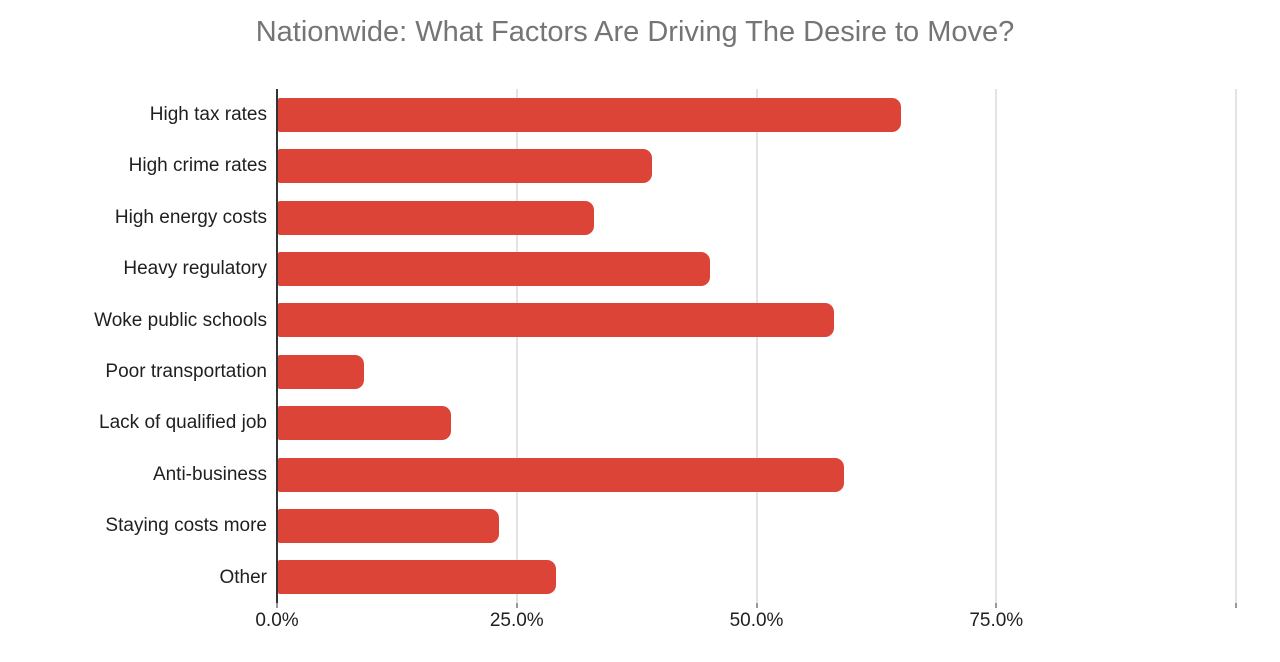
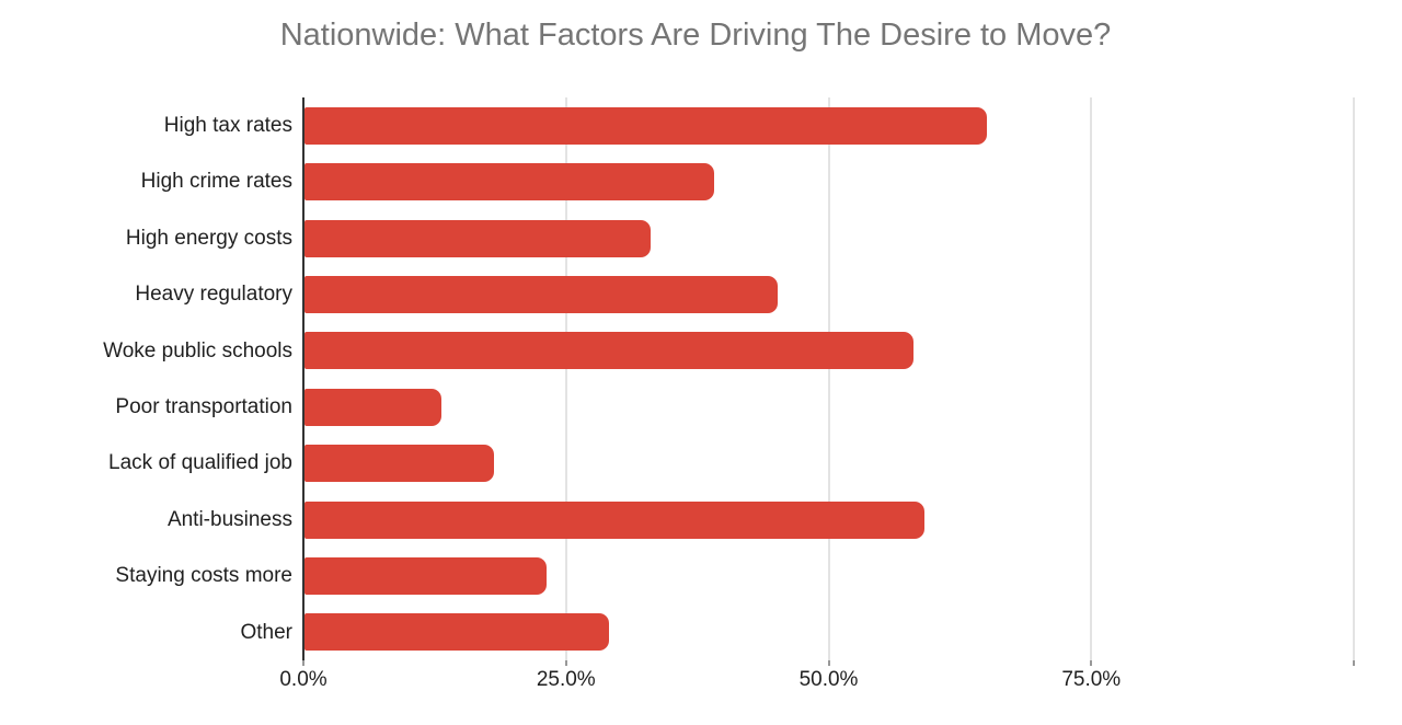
Poor transportation: 9% -> 13%
